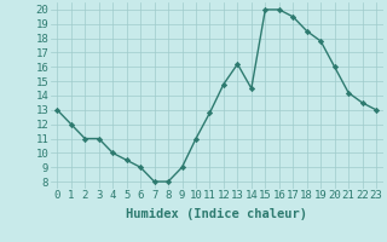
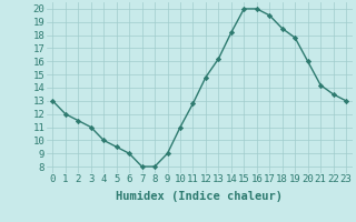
2: 11.0 -> 11.5
14: 14.5 -> 18.2
